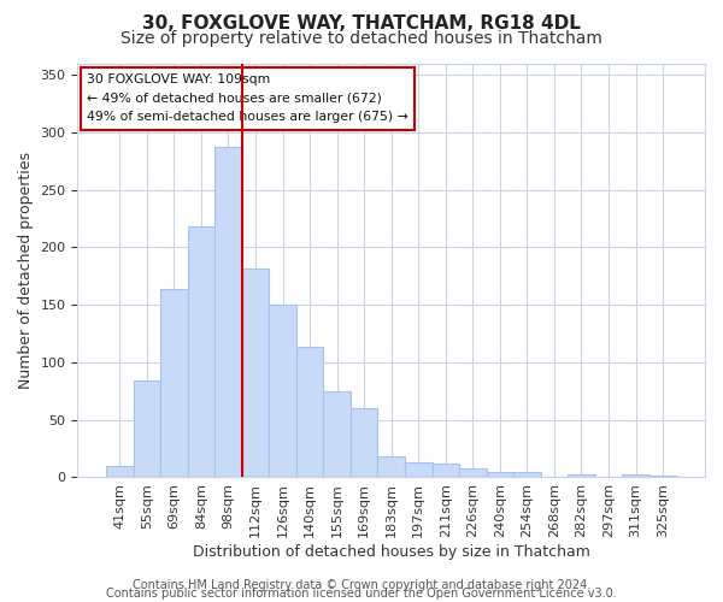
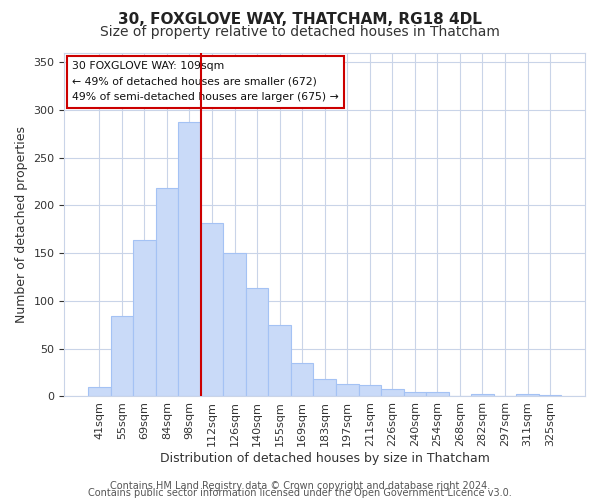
169sqm: 60 -> 35
